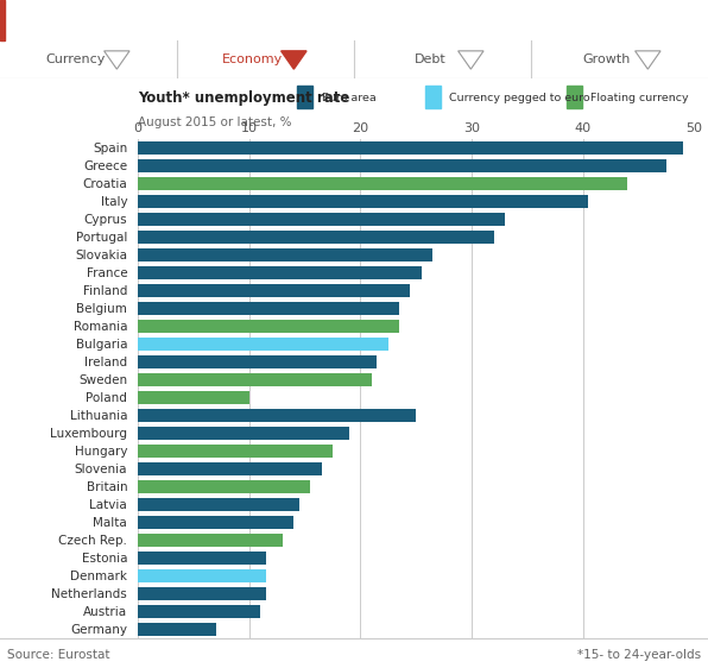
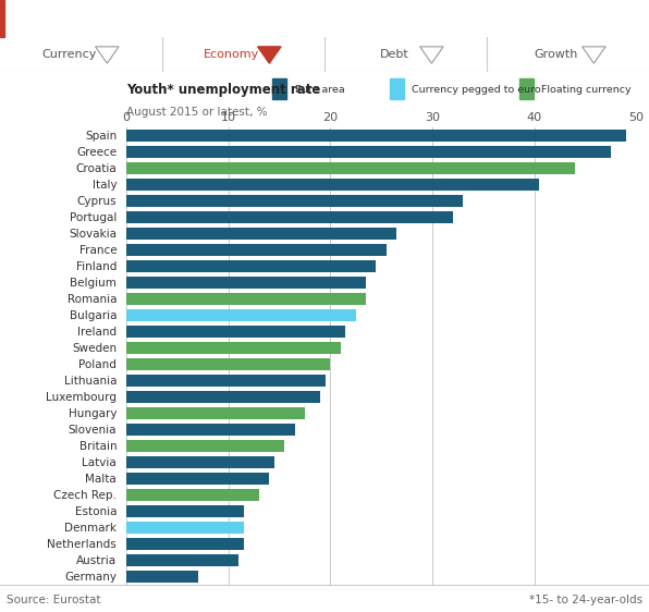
Poland: 10.0 -> 20.0
Lithuania: 25.0 -> 19.5
